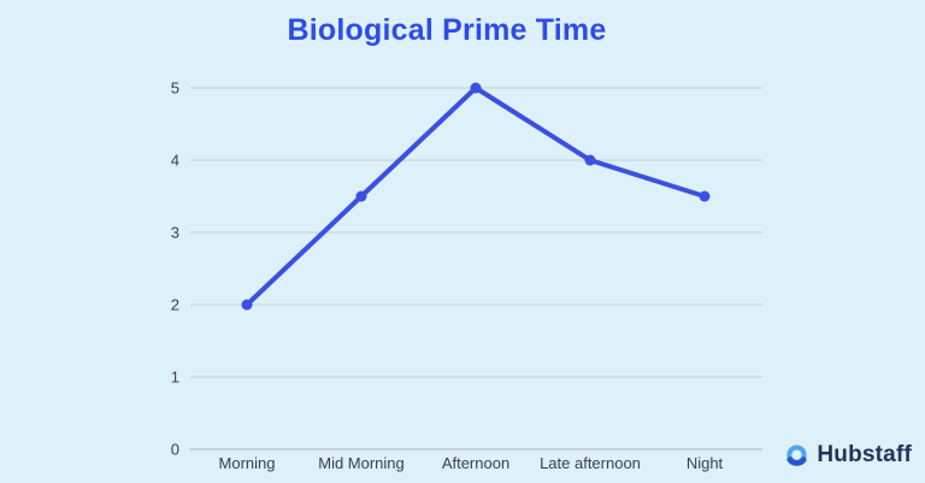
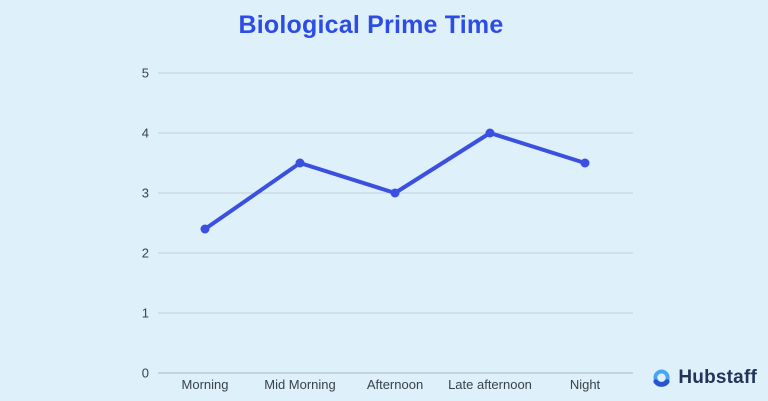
Morning: 2.0 -> 2.4
Afternoon: 5.0 -> 3.0
